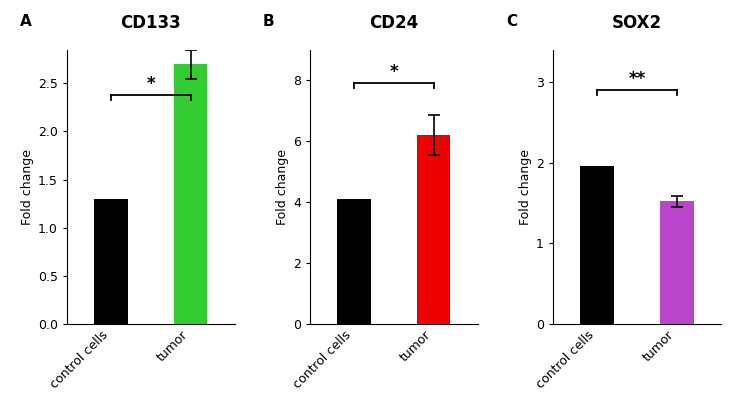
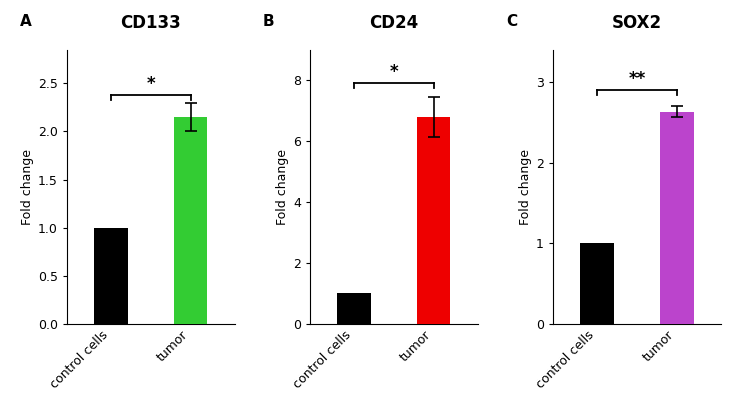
CD133/control cells: 1.30 -> 1.00
CD133/tumor: 2.70 -> 2.15
CD24/control cells: 4.1 -> 1.0
CD24/tumor: 6.2 -> 6.8
SOX2/control cells: 1.96 -> 1.00
SOX2/tumor: 1.52 -> 2.63
